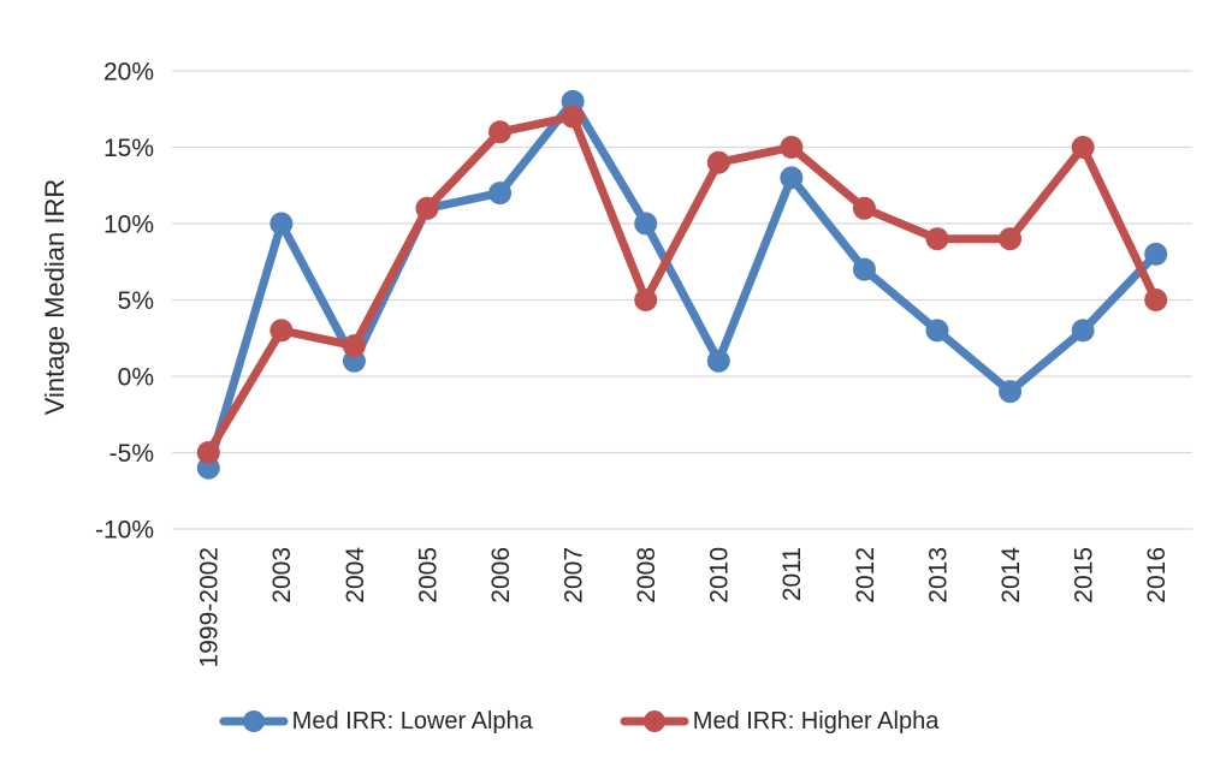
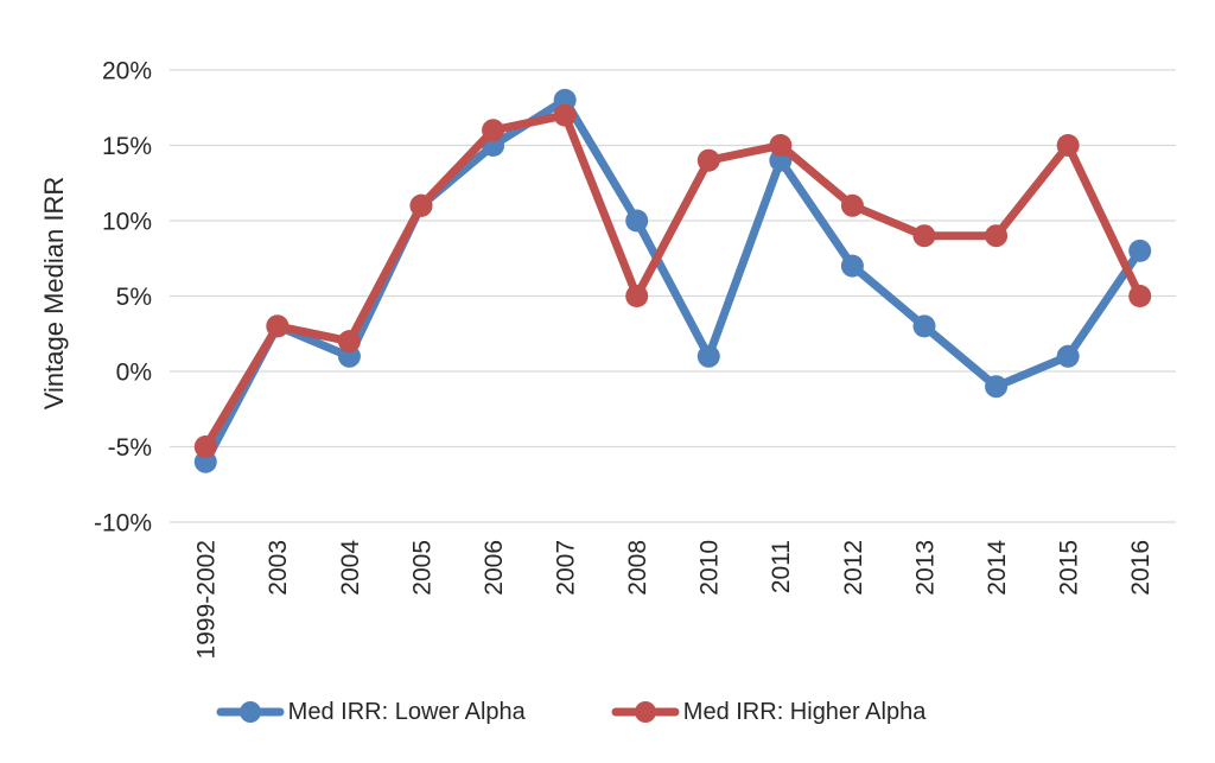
Med IRR: Lower Alpha/2003: 10% -> 3%
Med IRR: Lower Alpha/2006: 12% -> 15%
Med IRR: Lower Alpha/2011: 13% -> 14%
Med IRR: Lower Alpha/2015: 3% -> 1%
